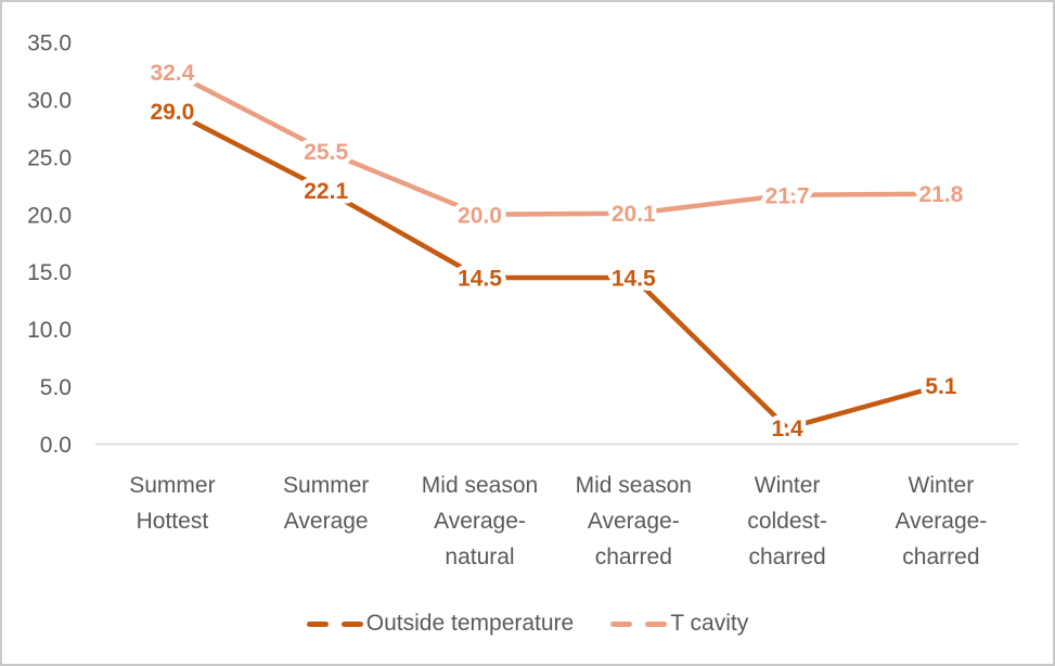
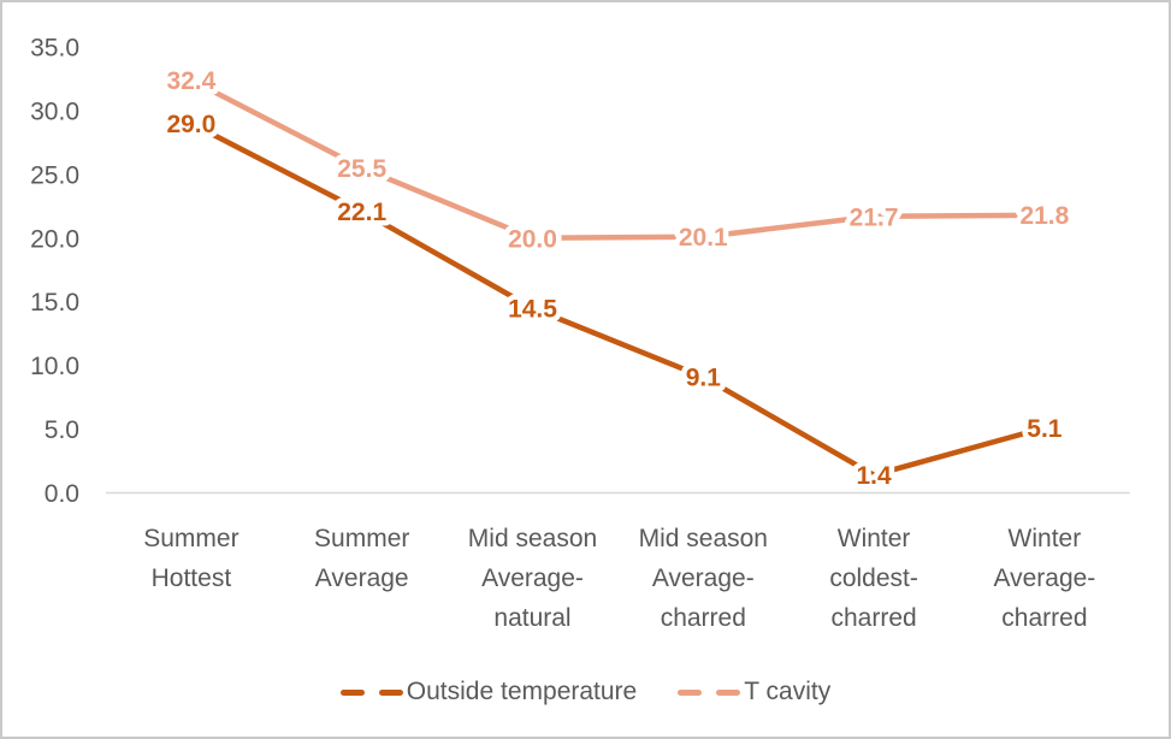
Outside temperature/Mid season Average-charred: 14.5 -> 9.1
